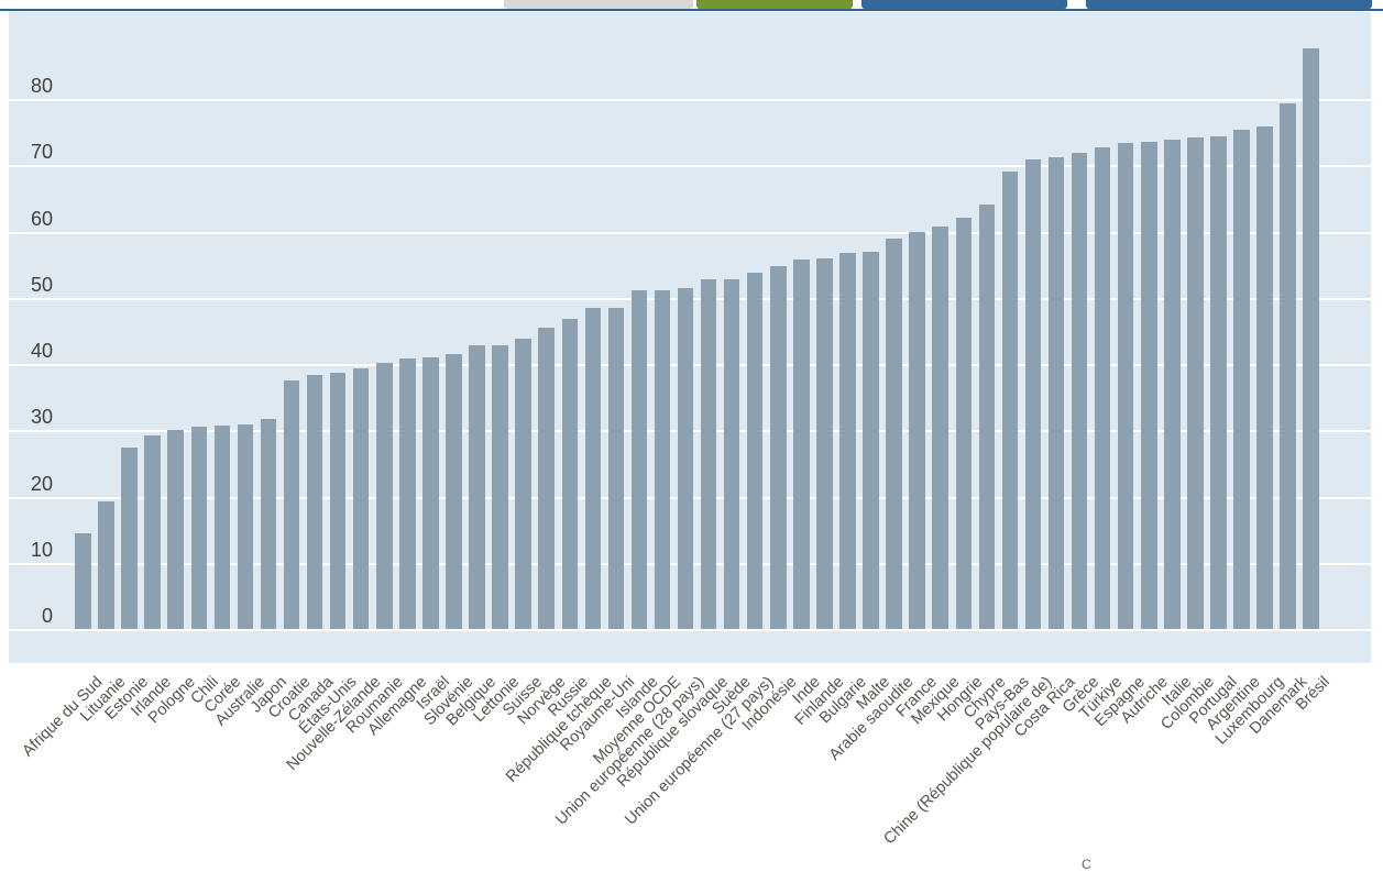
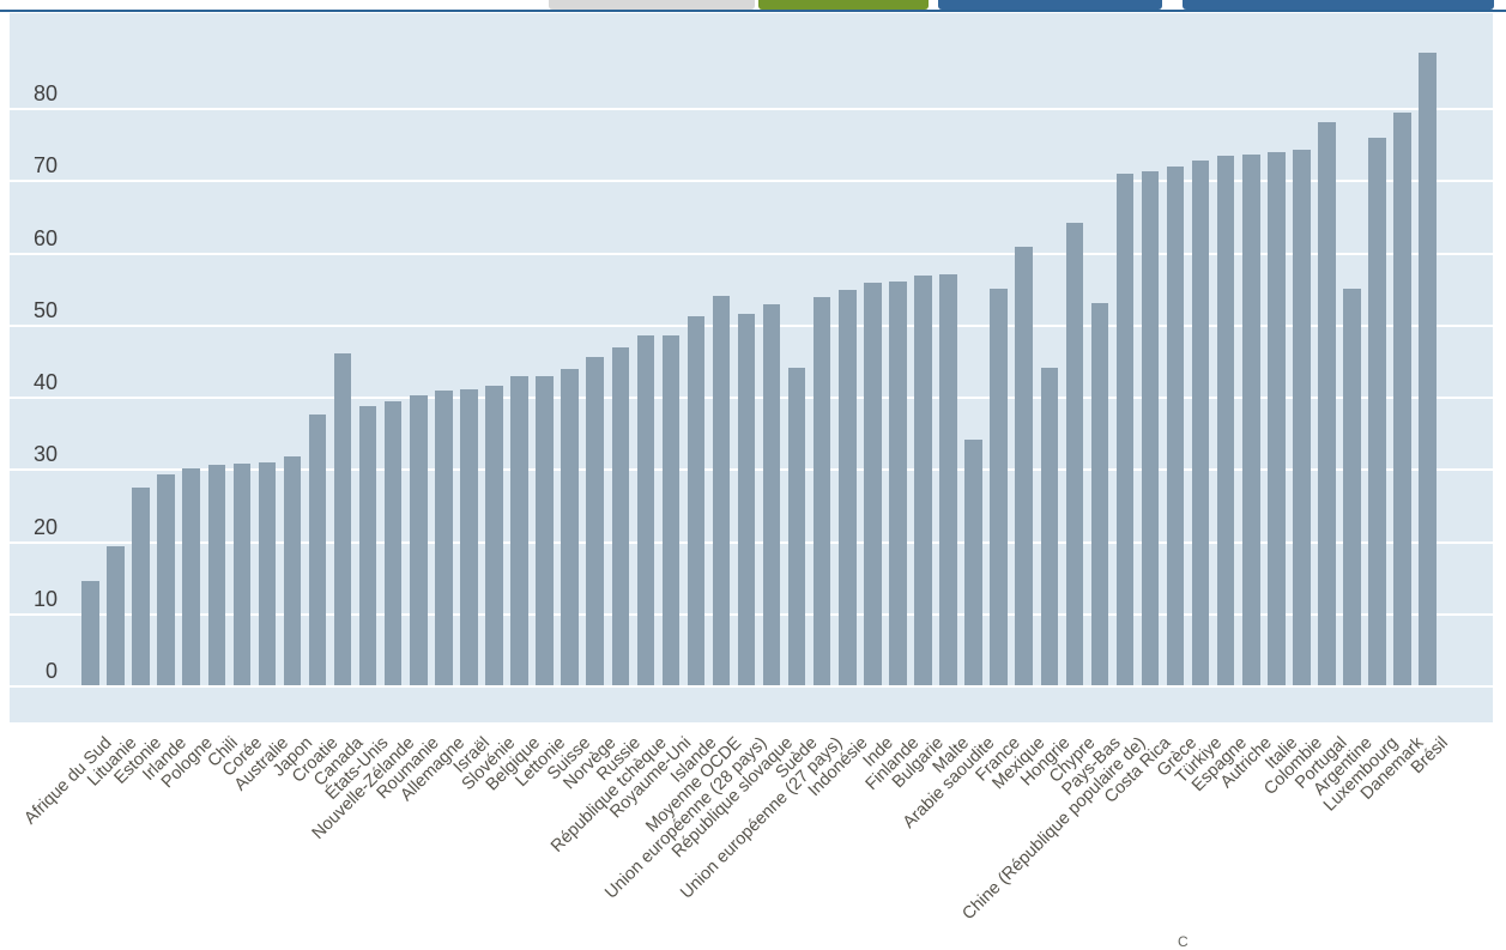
Canada: 38 -> 46
Moyenne OCDE: 51 -> 54
Suède: 53 -> 44
Arabie saoudite: 59 -> 34
France: 60 -> 55
Hongrie: 62 -> 44
Pays-Bas: 69 -> 53
Portugal: 74 -> 78
Argentine: 75 -> 55
